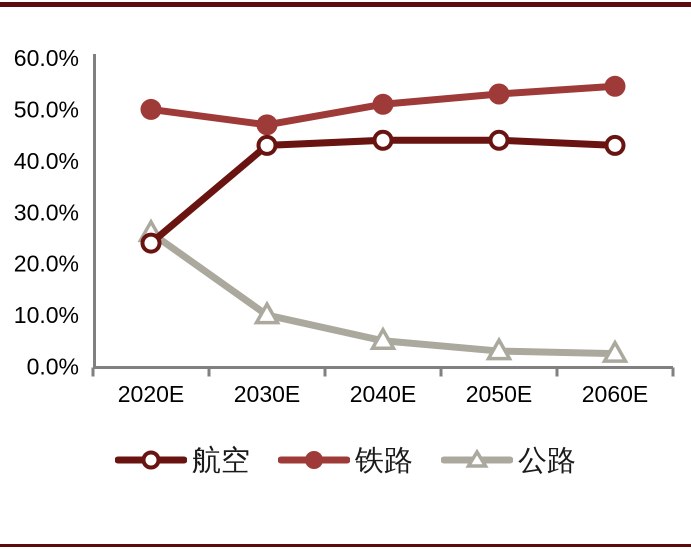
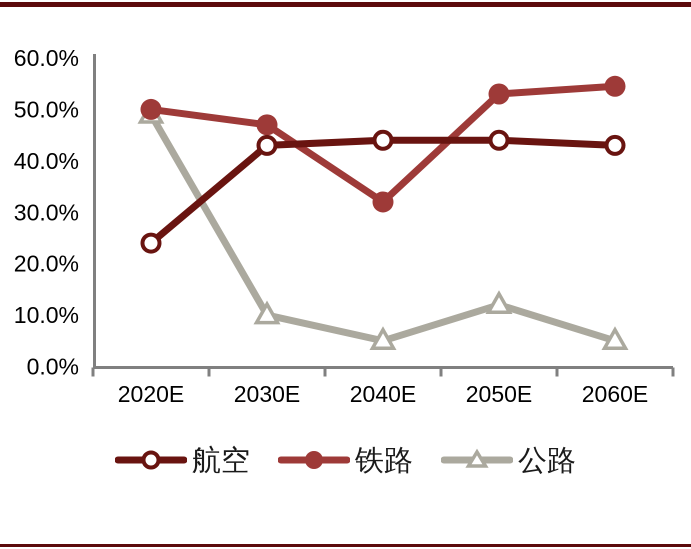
公路/2020E: 26% -> 49%
铁路/2040E: 51% -> 32%
公路/2050E: 3% -> 12%
公路/2060E: 2% -> 5%
